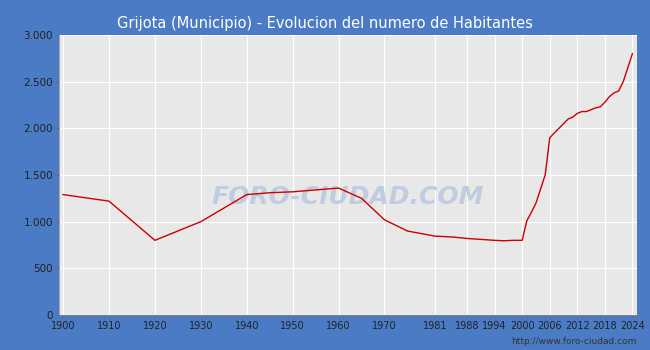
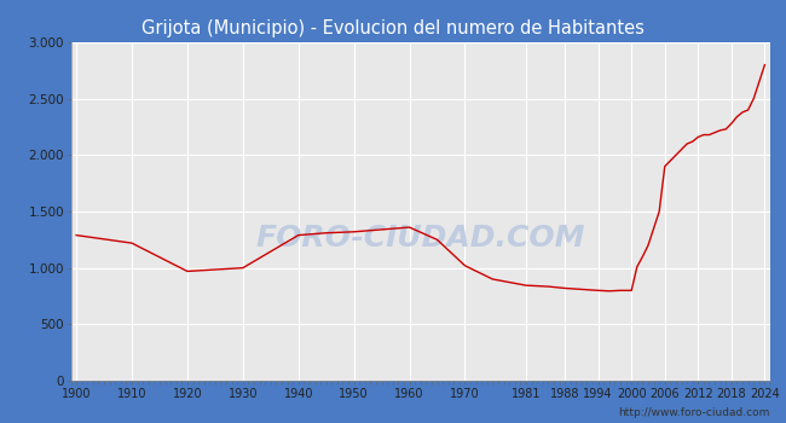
1920: 800 -> 970
